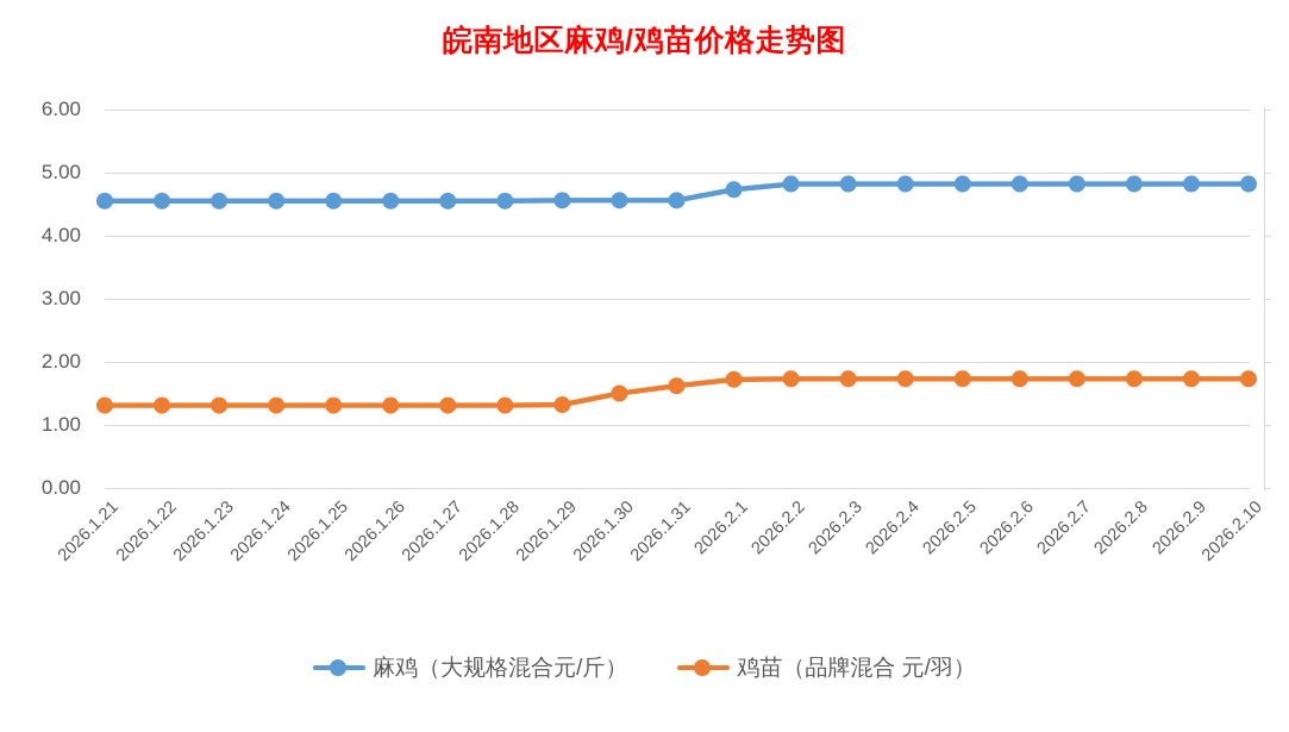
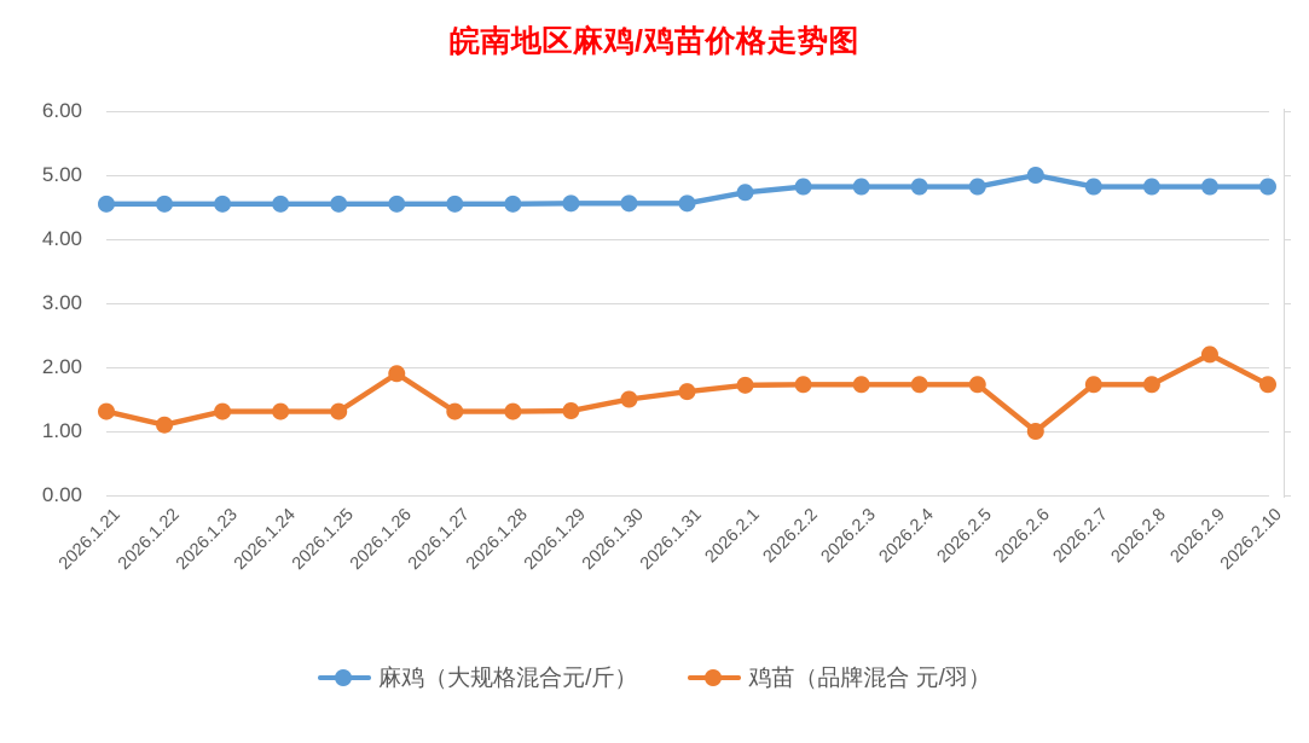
鸡苗（品牌混合 元/羽）/2026.1.22: 1.3 -> 1.1
鸡苗（品牌混合 元/羽）/2026.1.26: 1.3 -> 1.9
麻鸡（大规格混合元/斤）/2026.2.6: 4.8 -> 5.0
鸡苗（品牌混合 元/羽）/2026.2.6: 1.7 -> 1.0
鸡苗（品牌混合 元/羽）/2026.2.9: 1.7 -> 2.2
